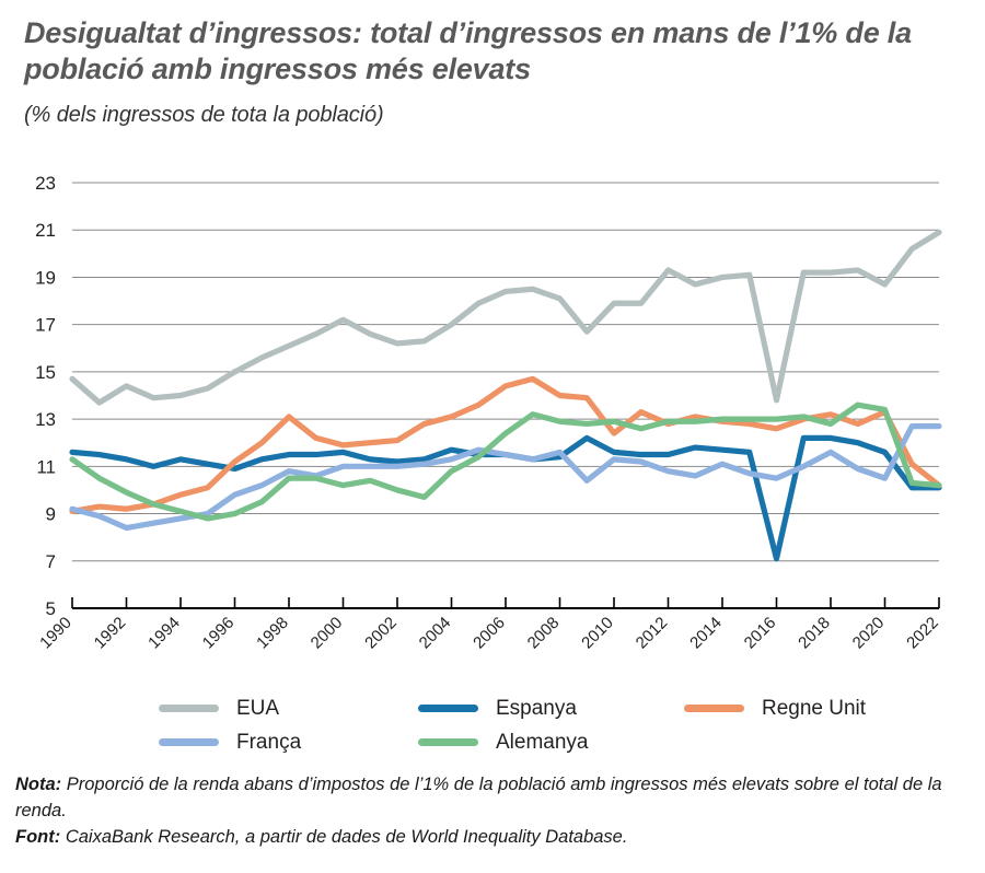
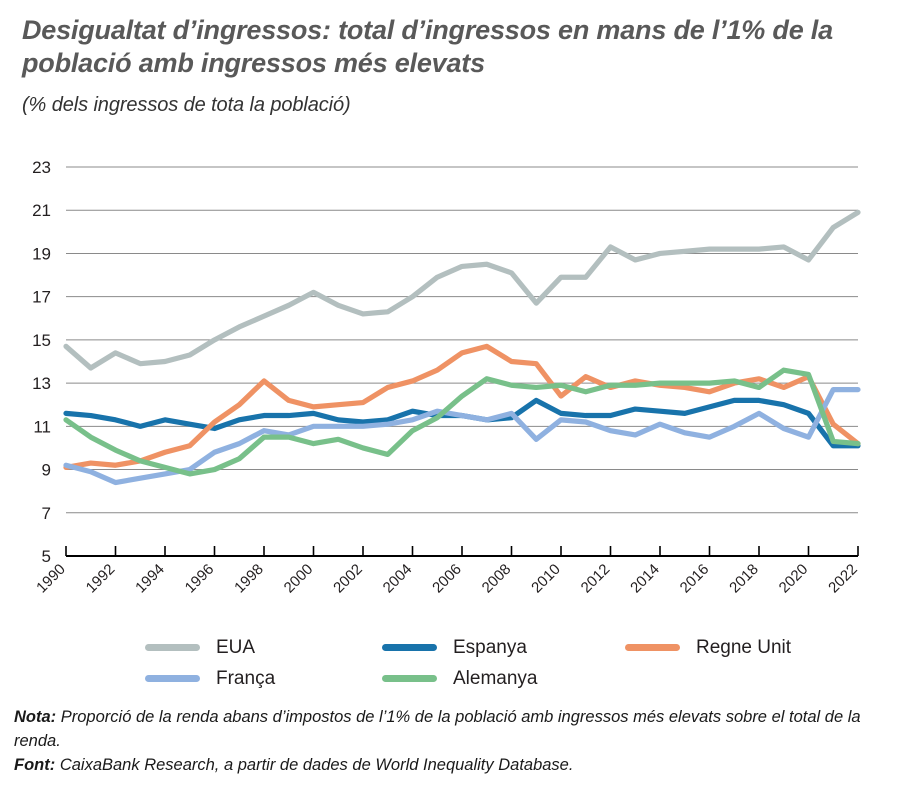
EUA/2016: 13.8 -> 19.2
Espanya/2016: 7.1 -> 11.9
